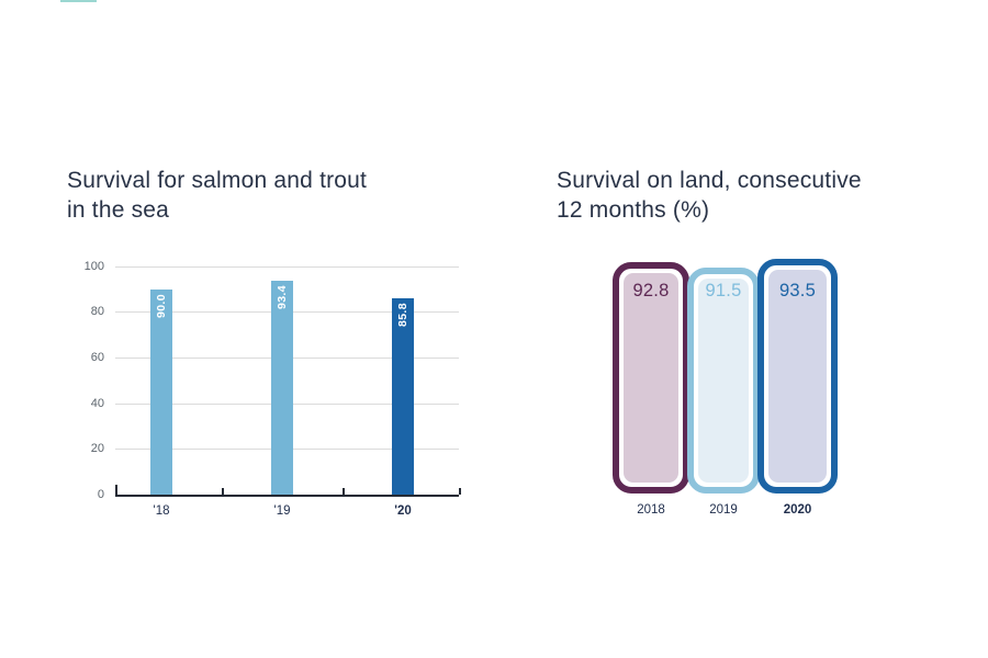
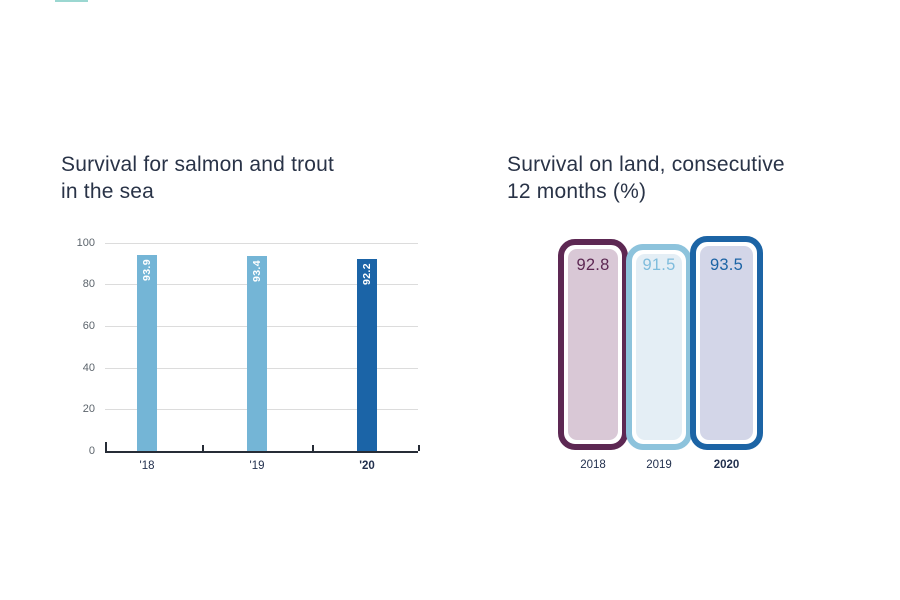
Survival for salmon and trout in the sea/'18: 90.0 -> 93.9
Survival for salmon and trout in the sea/'20: 85.8 -> 92.2
